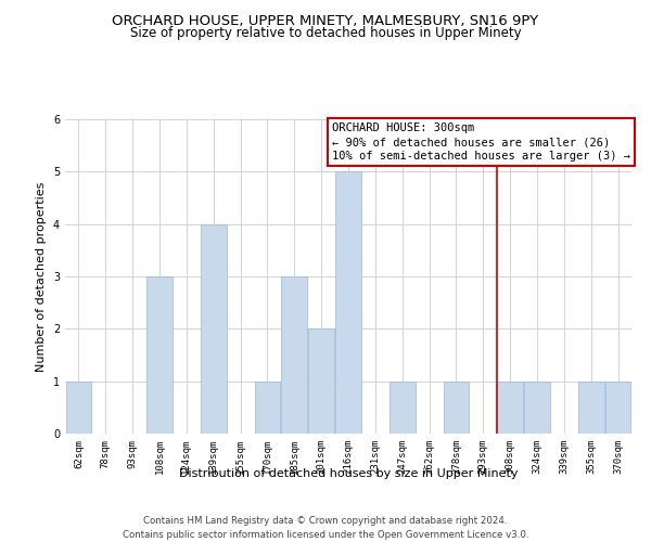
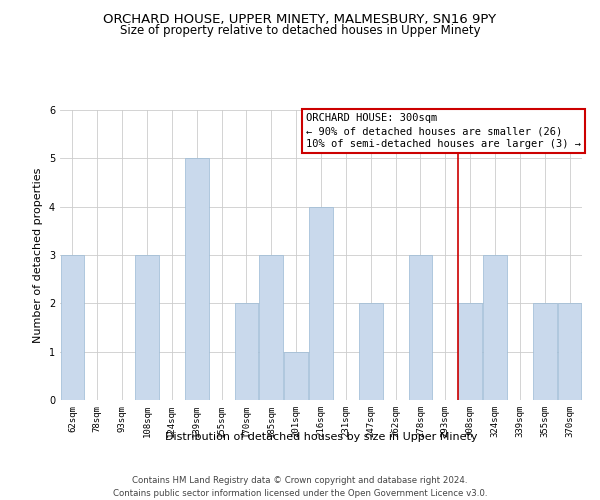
62sqm: 1 -> 3
139sqm: 4 -> 5
170sqm: 1 -> 2
201sqm: 2 -> 1
216sqm: 5 -> 4
247sqm: 1 -> 2
278sqm: 1 -> 3
308sqm: 1 -> 2
324sqm: 1 -> 3
355sqm: 1 -> 2
370sqm: 1 -> 2
